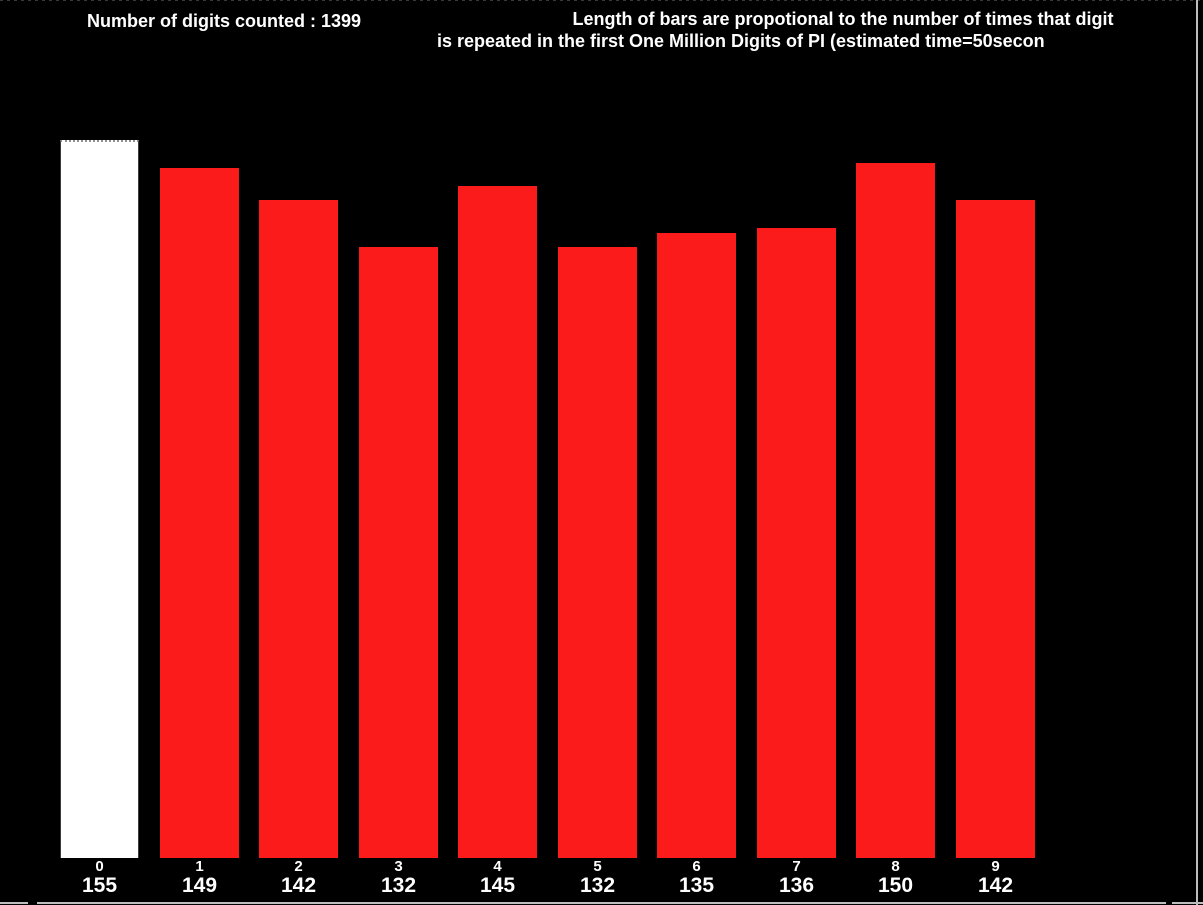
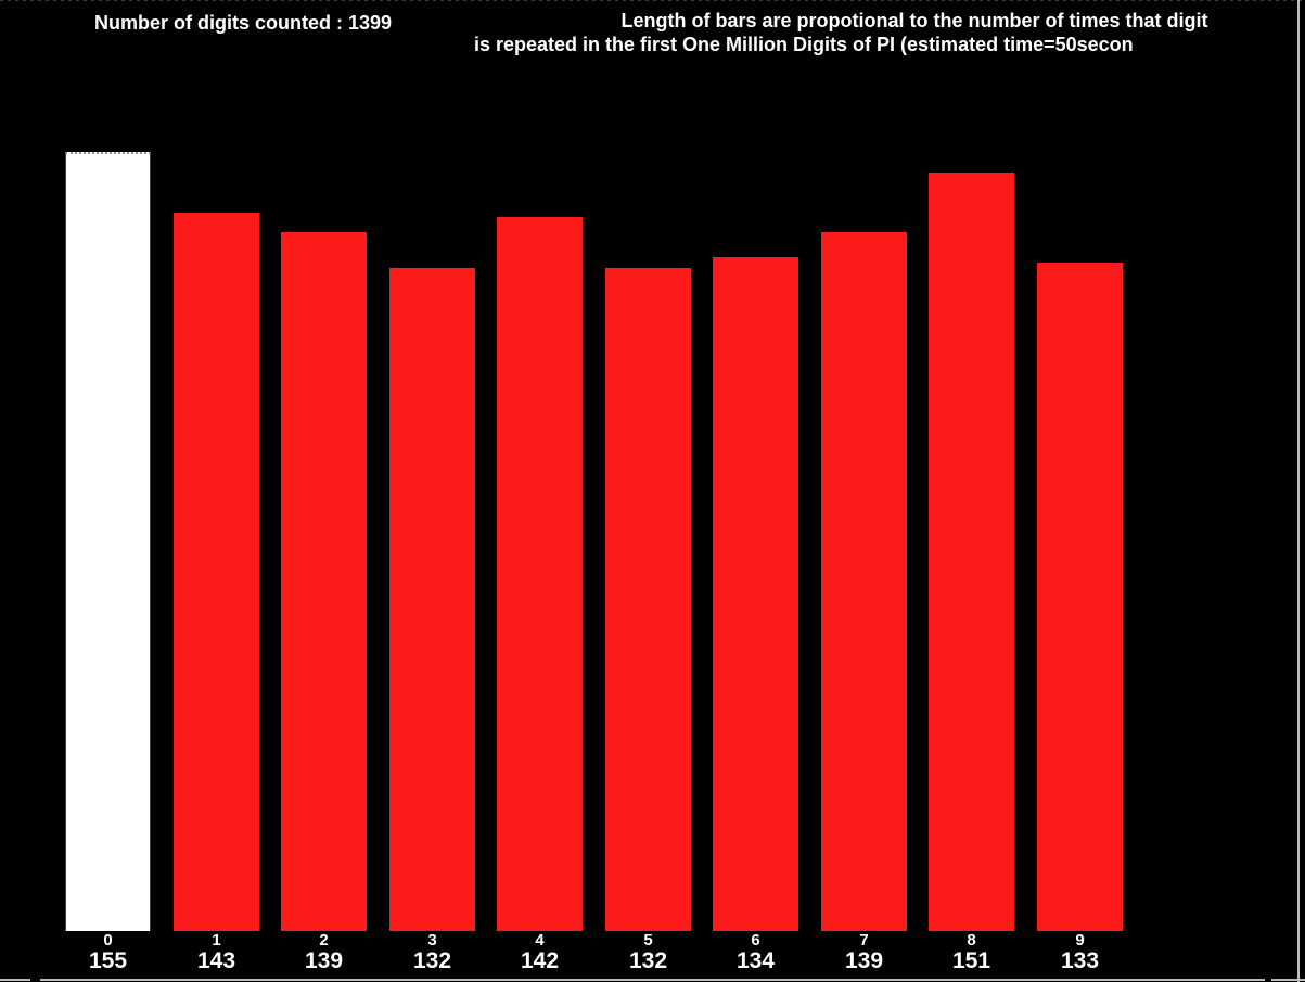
1: 149 -> 143
2: 142 -> 139
4: 145 -> 142
6: 135 -> 134
7: 136 -> 139
8: 150 -> 151
9: 142 -> 133
